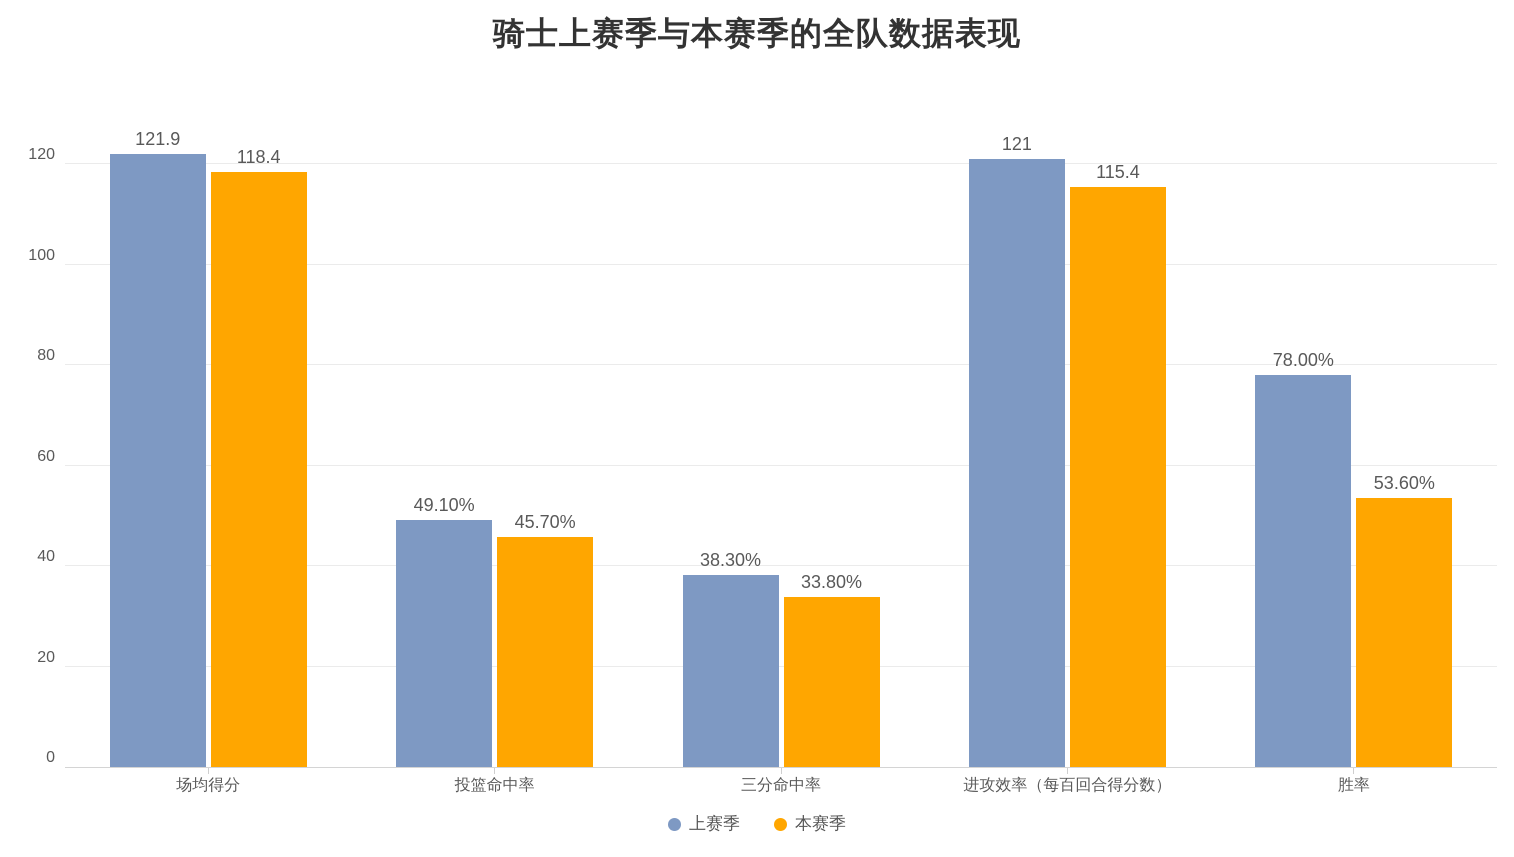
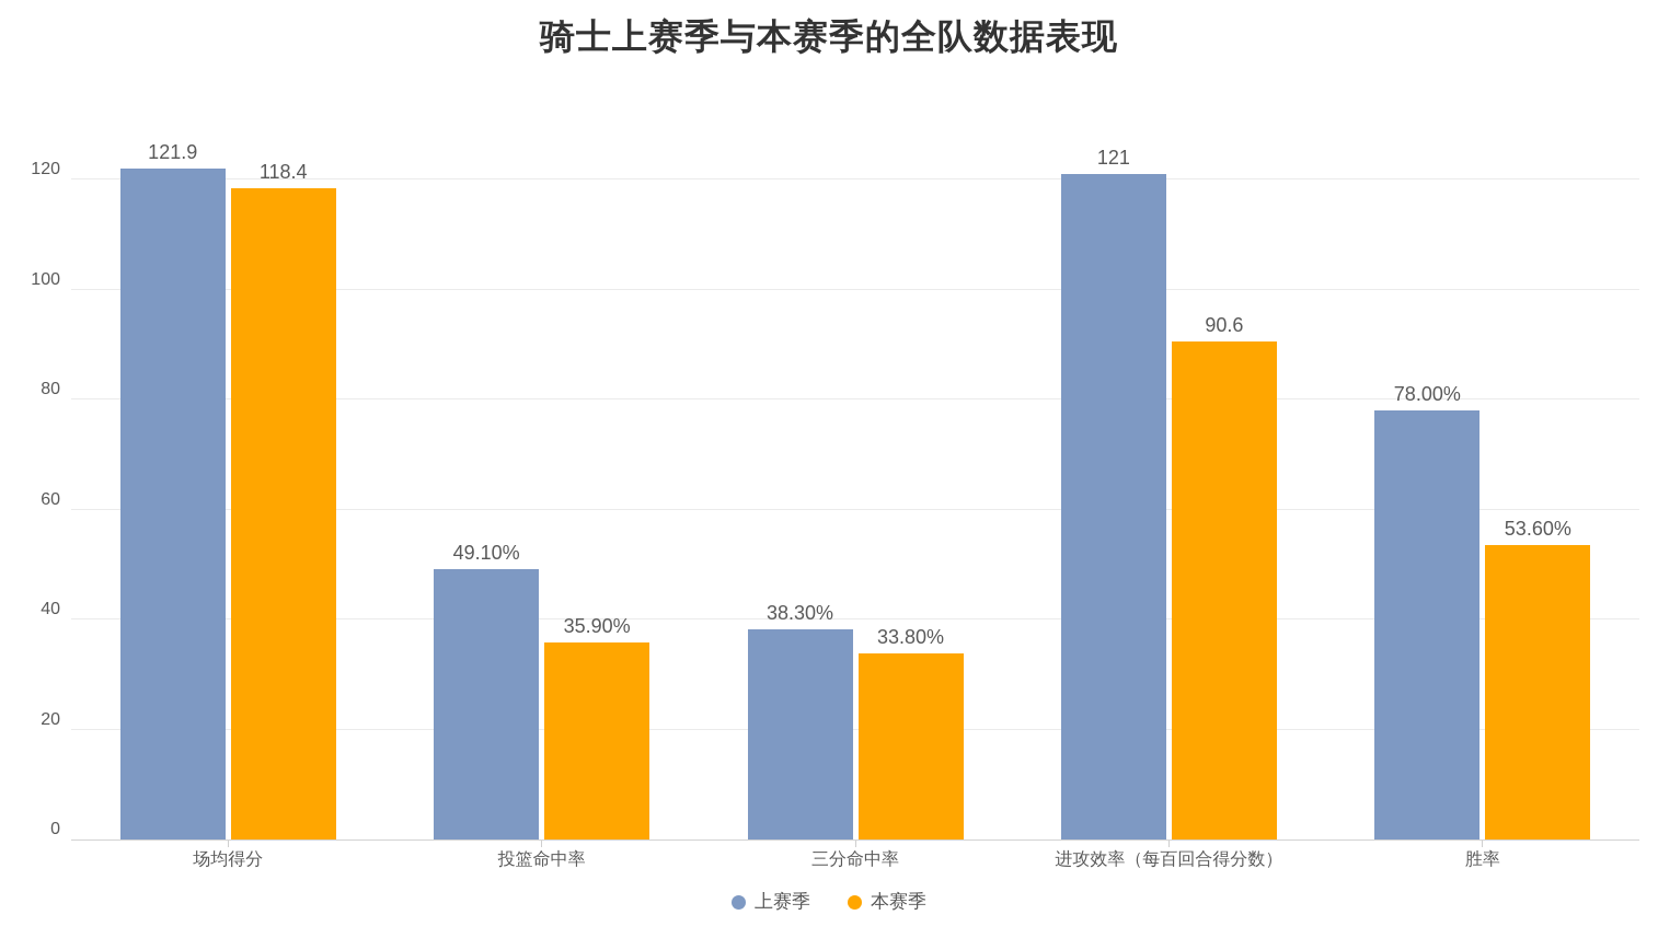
本赛季/投篮命中率: 45.70% -> 35.90%
本赛季/进攻效率（每百回合得分数）: 115.4 -> 90.6
